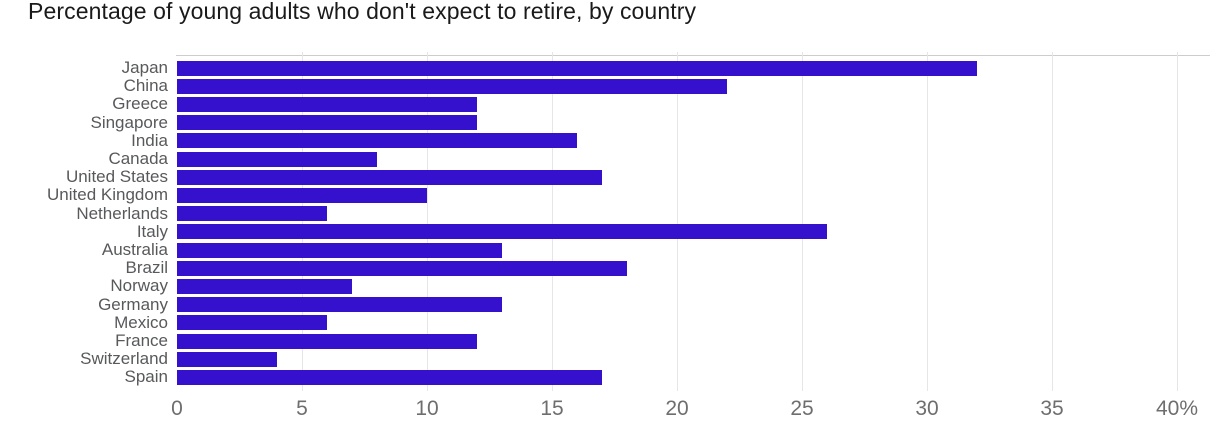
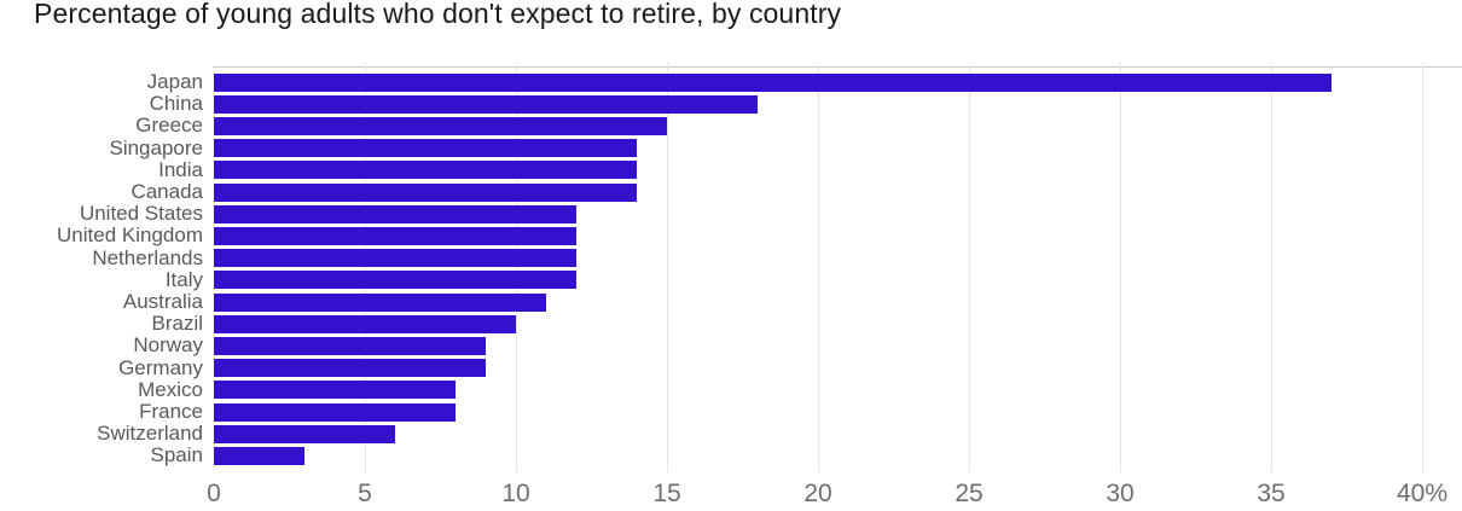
Japan: 32% -> 37%
China: 22% -> 18%
Greece: 12% -> 15%
Singapore: 12% -> 14%
India: 16% -> 14%
Canada: 8% -> 14%
United States: 17% -> 12%
United Kingdom: 10% -> 12%
Netherlands: 6% -> 12%
Italy: 26% -> 12%
Australia: 13% -> 11%
Brazil: 18% -> 10%
Norway: 7% -> 9%
Germany: 13% -> 9%
Mexico: 6% -> 8%
France: 12% -> 8%
Switzerland: 4% -> 6%
Spain: 17% -> 3%
